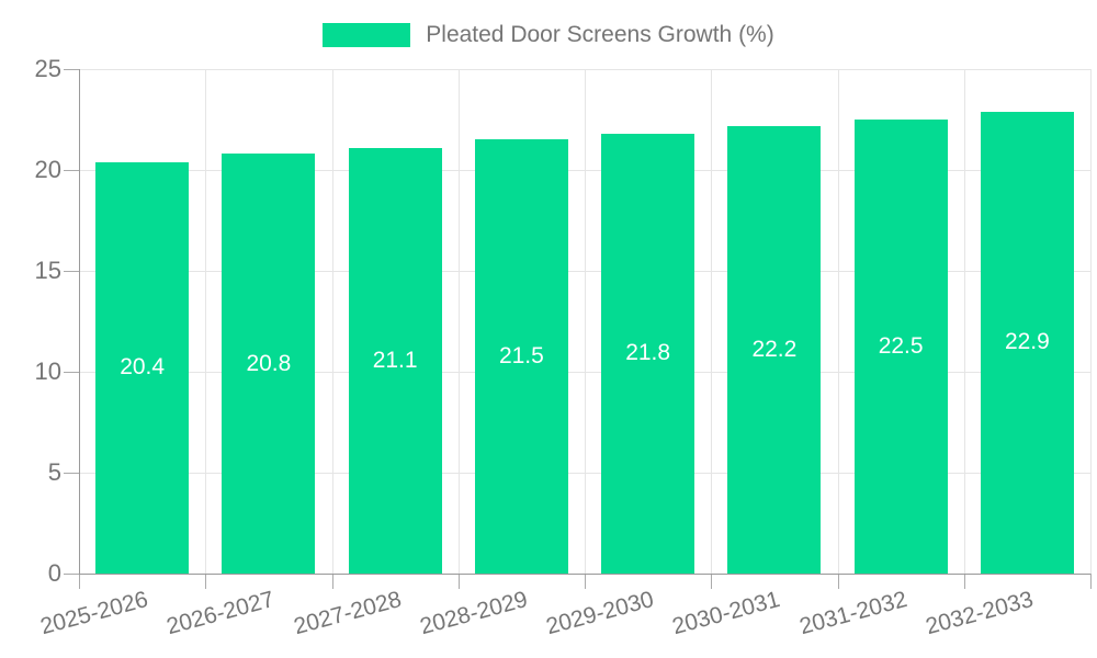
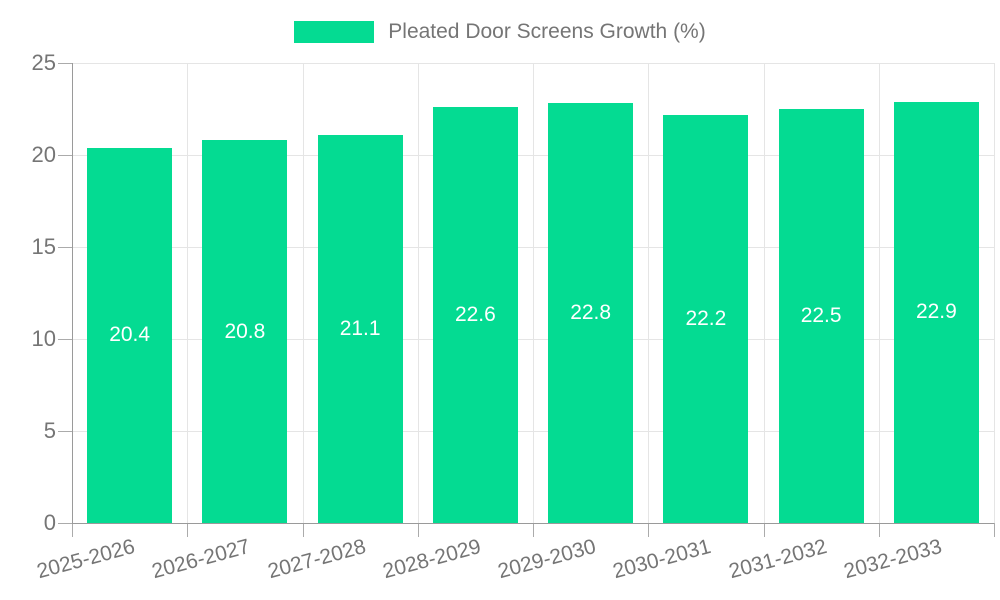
2028-2029: 21.5 -> 22.6
2029-2030: 21.8 -> 22.8
